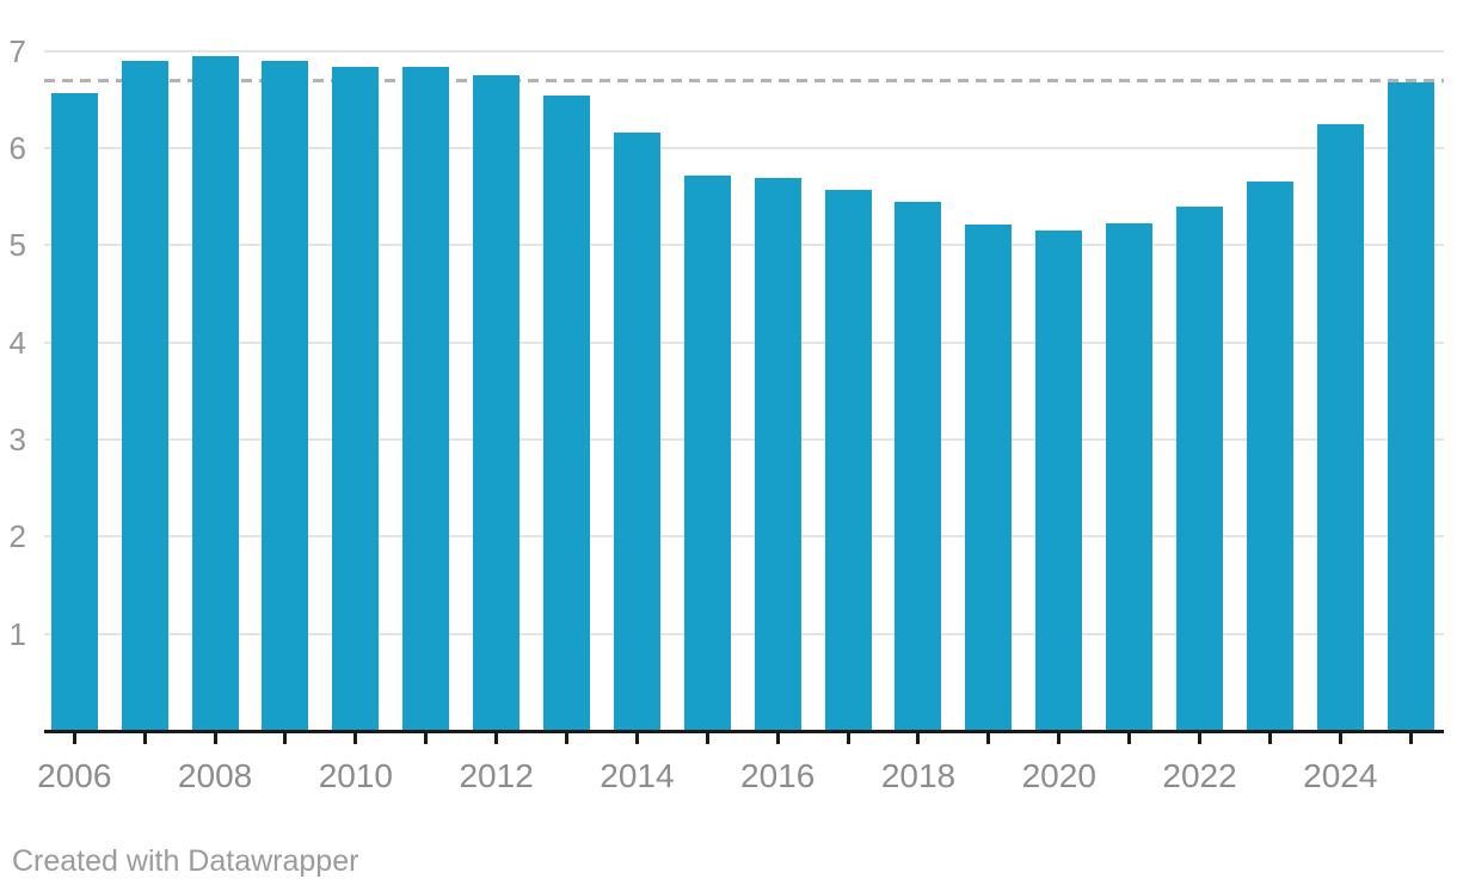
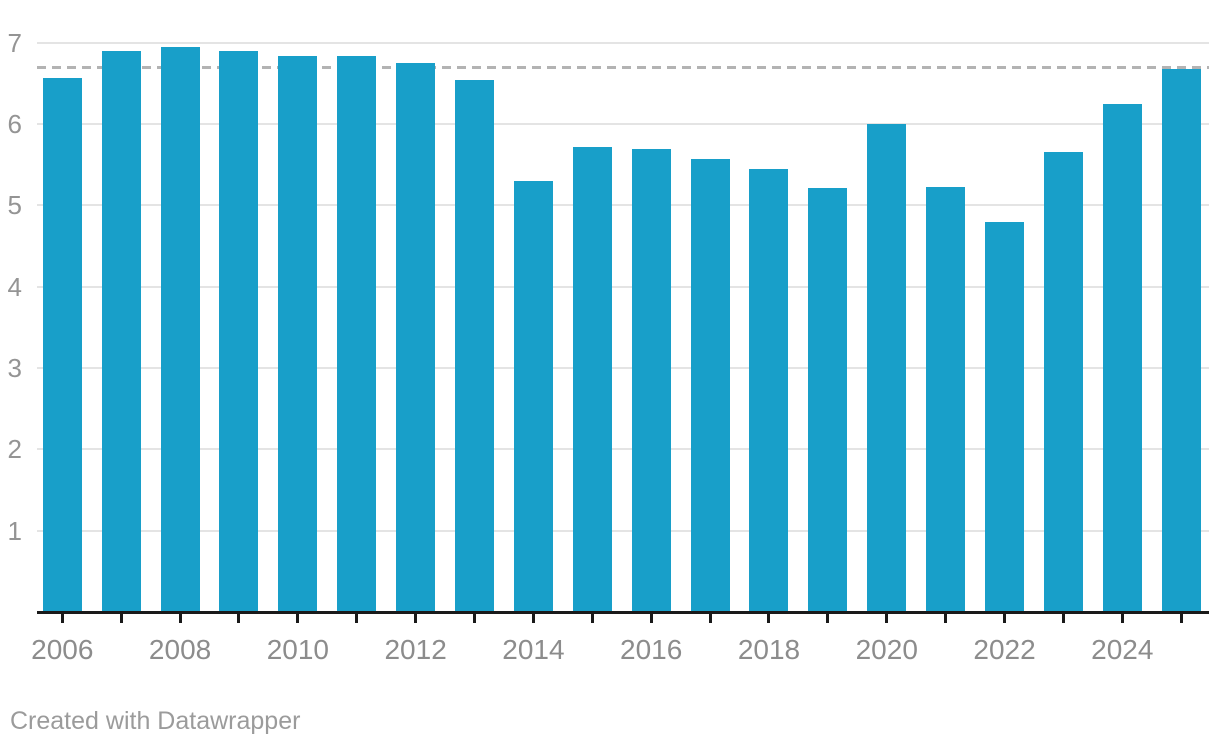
2014: 6.2 -> 5.3
2020: 5.2 -> 6.0
2022: 5.4 -> 4.8
